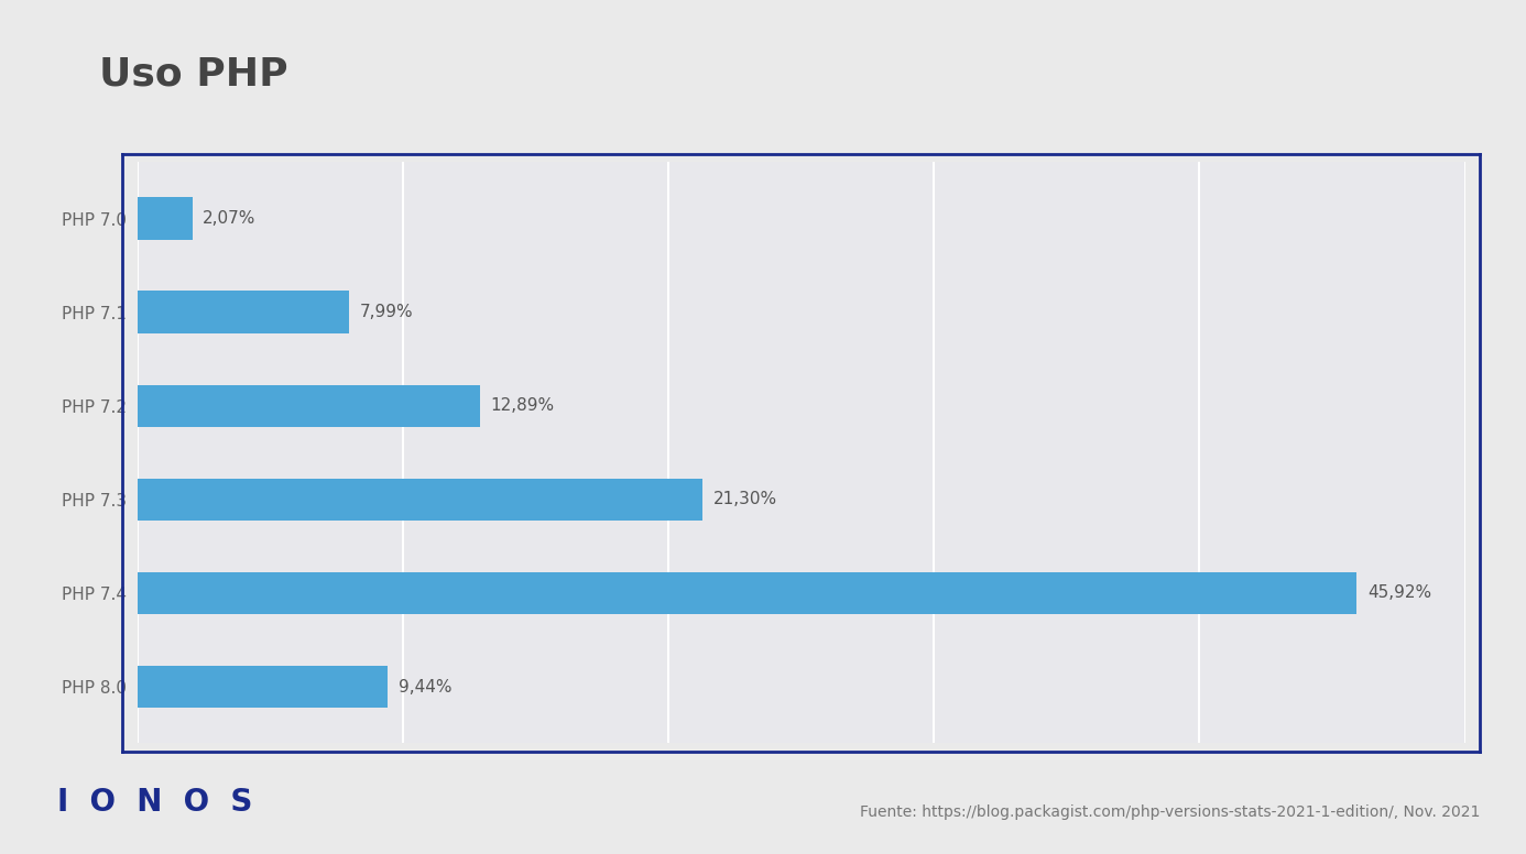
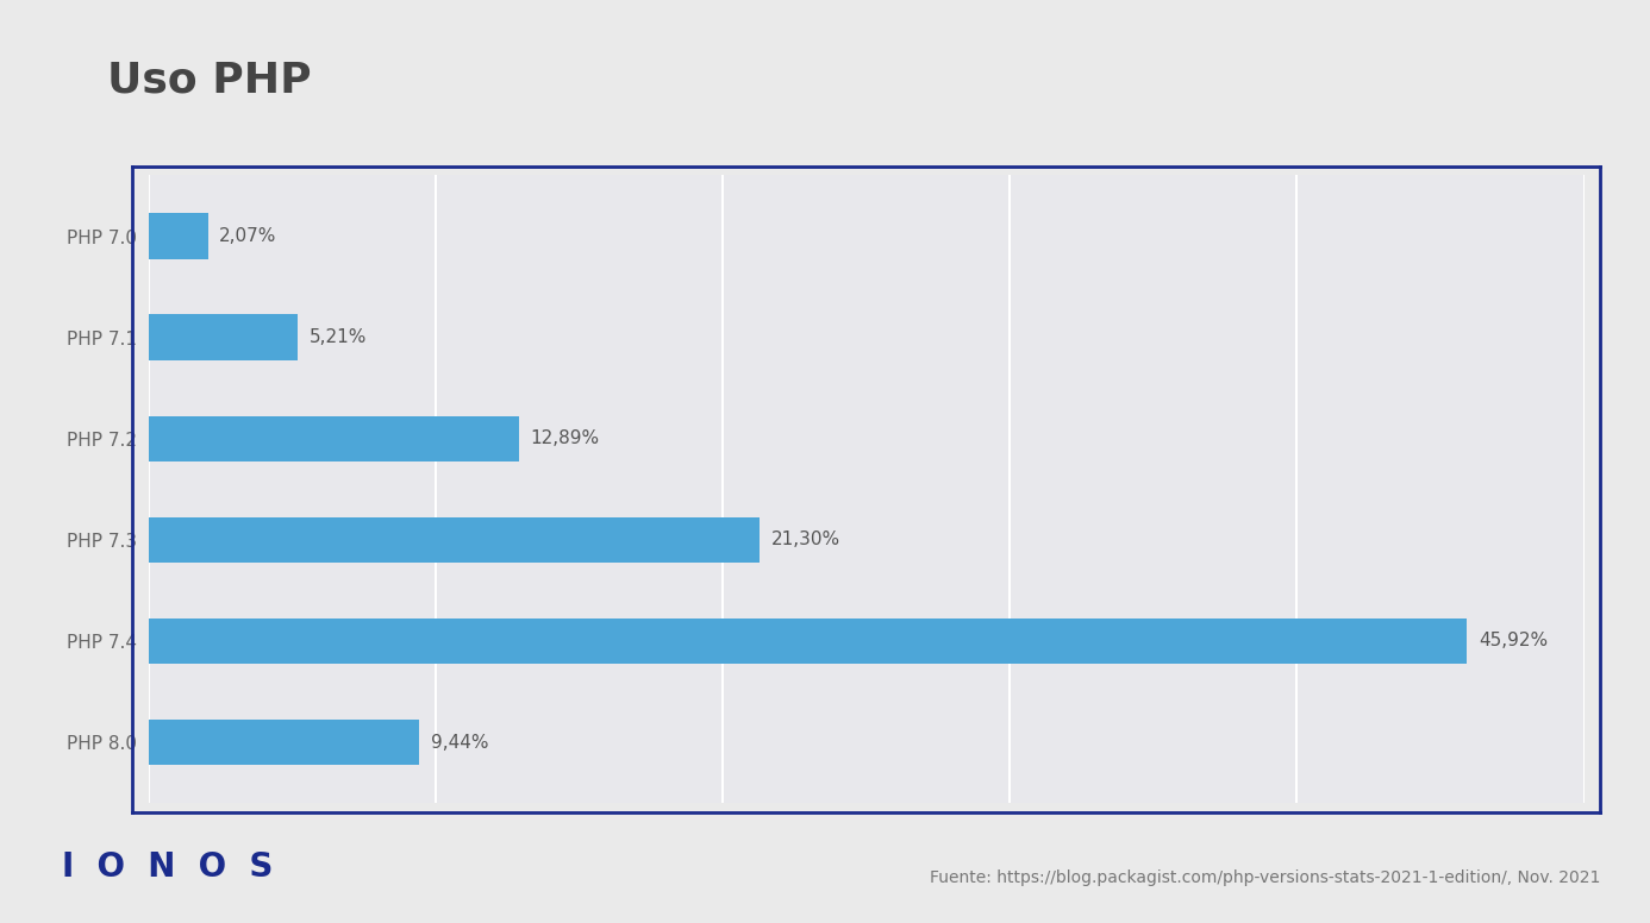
PHP 7.1: 7,99% -> 5,21%
